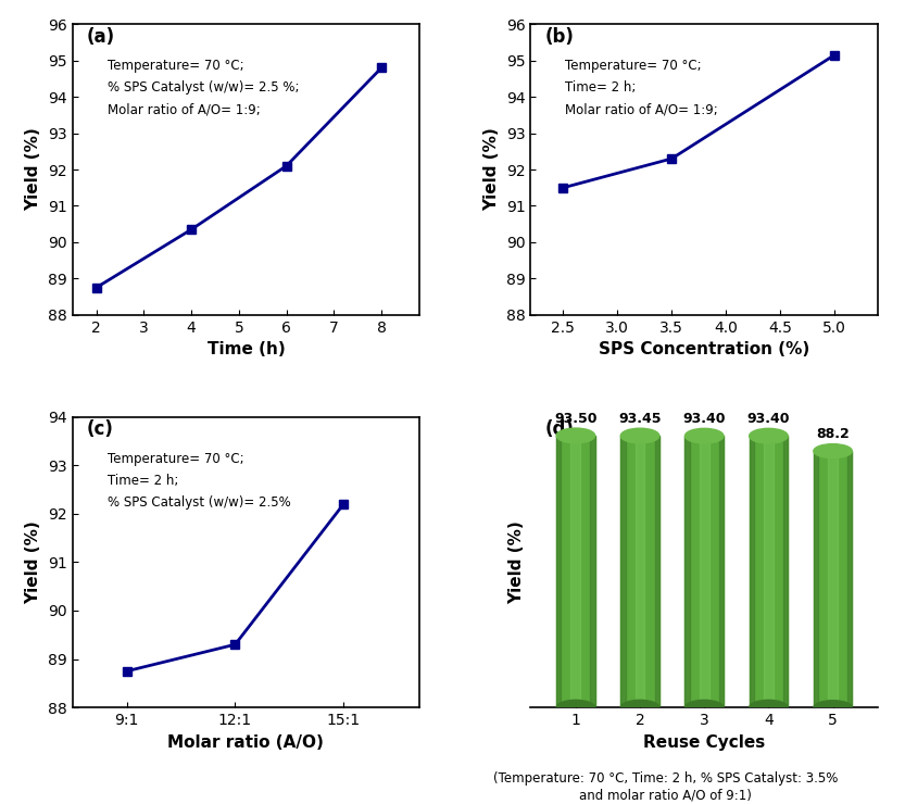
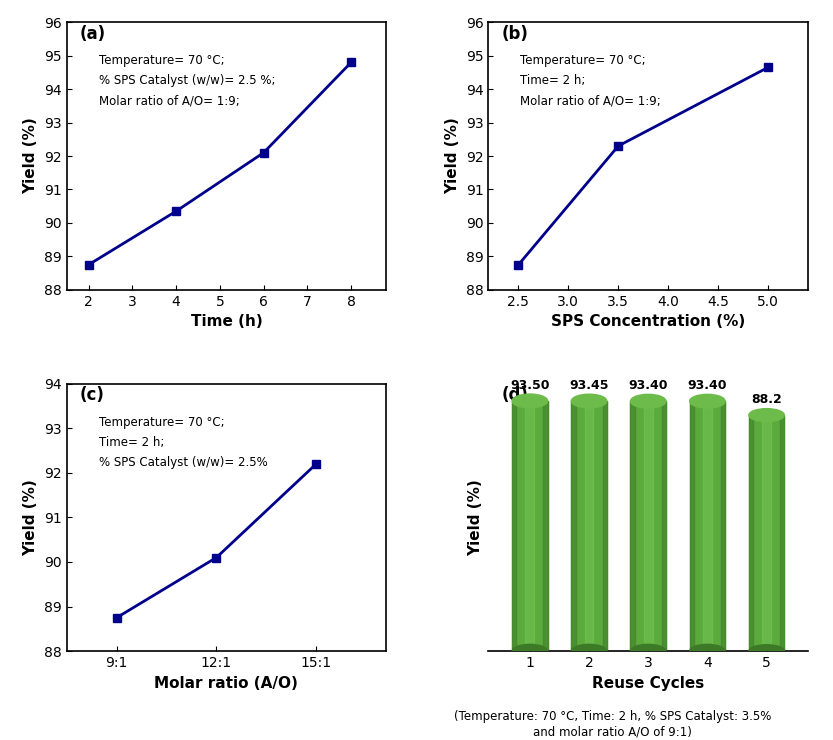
2.5: 91.50 -> 88.75
5.0: 95.15 -> 94.65
12:1: 89.30 -> 90.10
